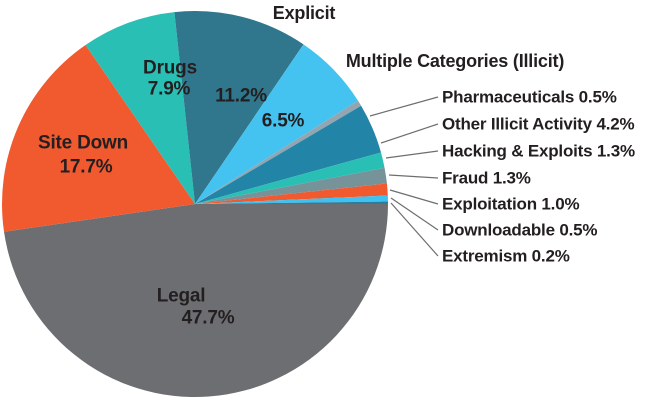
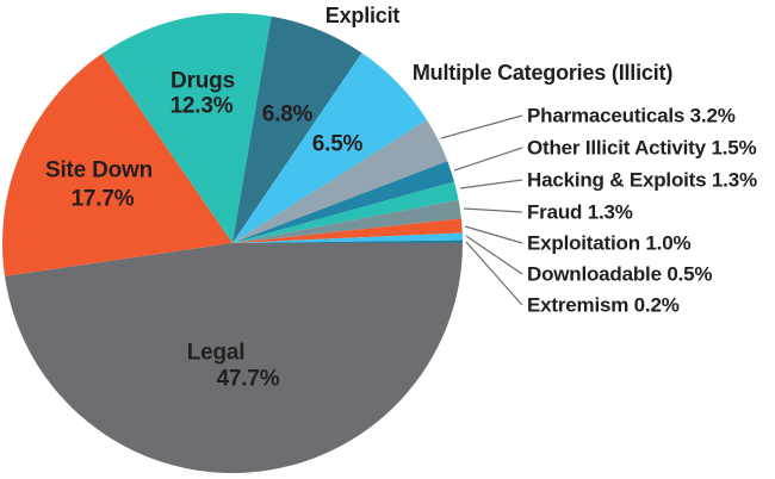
Drugs: 7.9% -> 12.3%
Explicit: 11.2% -> 6.8%
Pharmaceuticals: 0.5% -> 3.2%
Other Illicit Activity: 4.2% -> 1.5%
